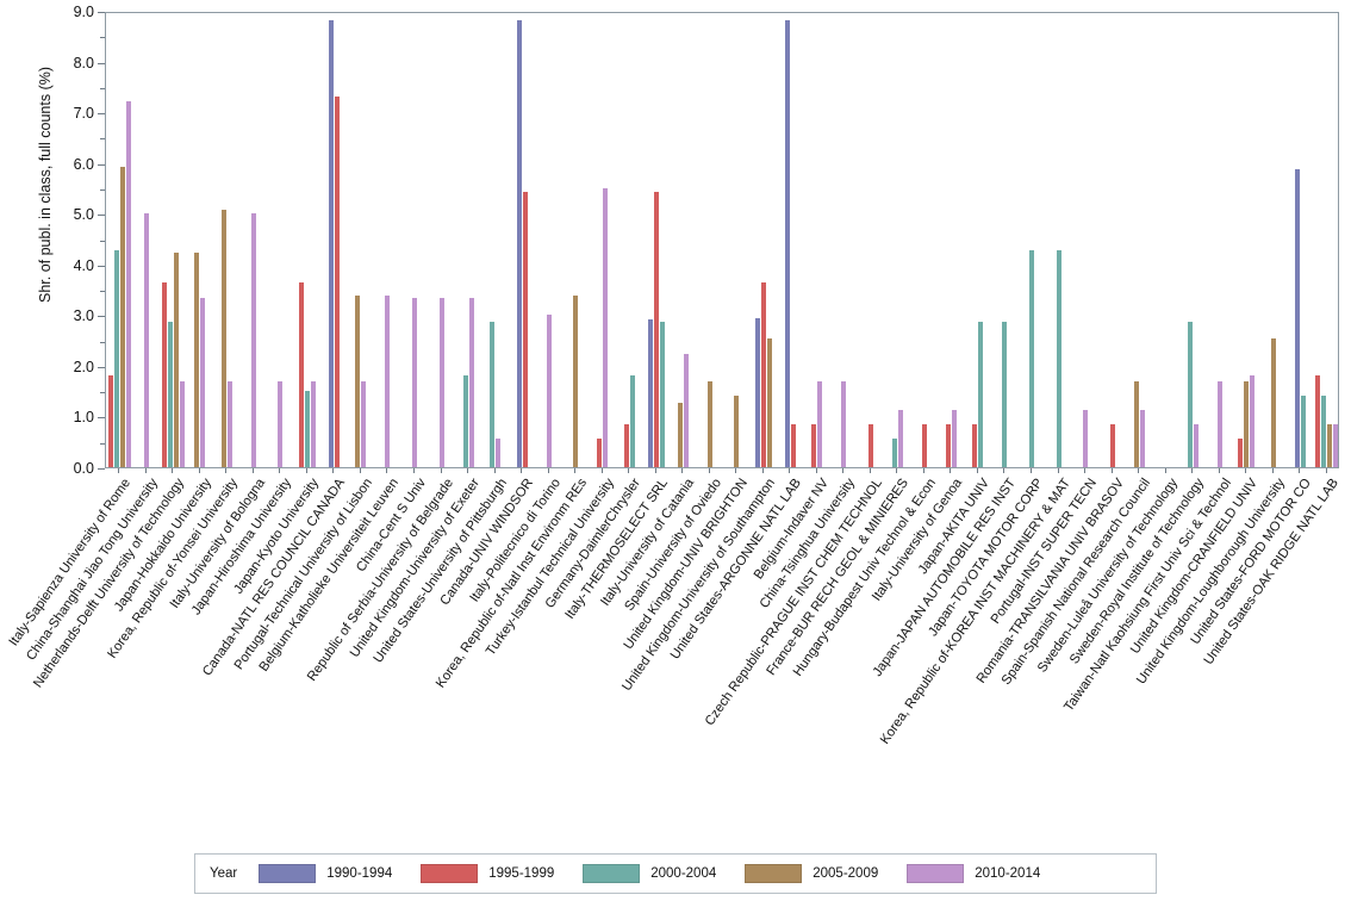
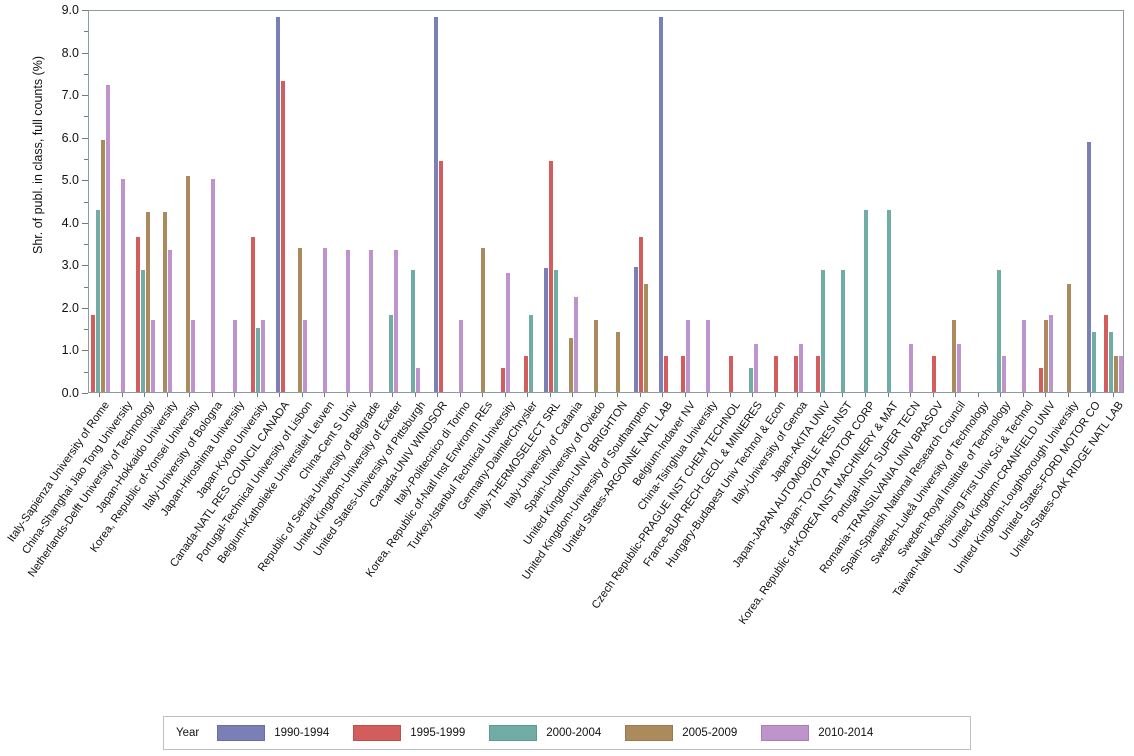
2010-2014/Italy-Politecnico di Torino: 3.0 -> 1.7
2010-2014/Turkey-Istanbul Technical University: 5.5 -> 2.8
